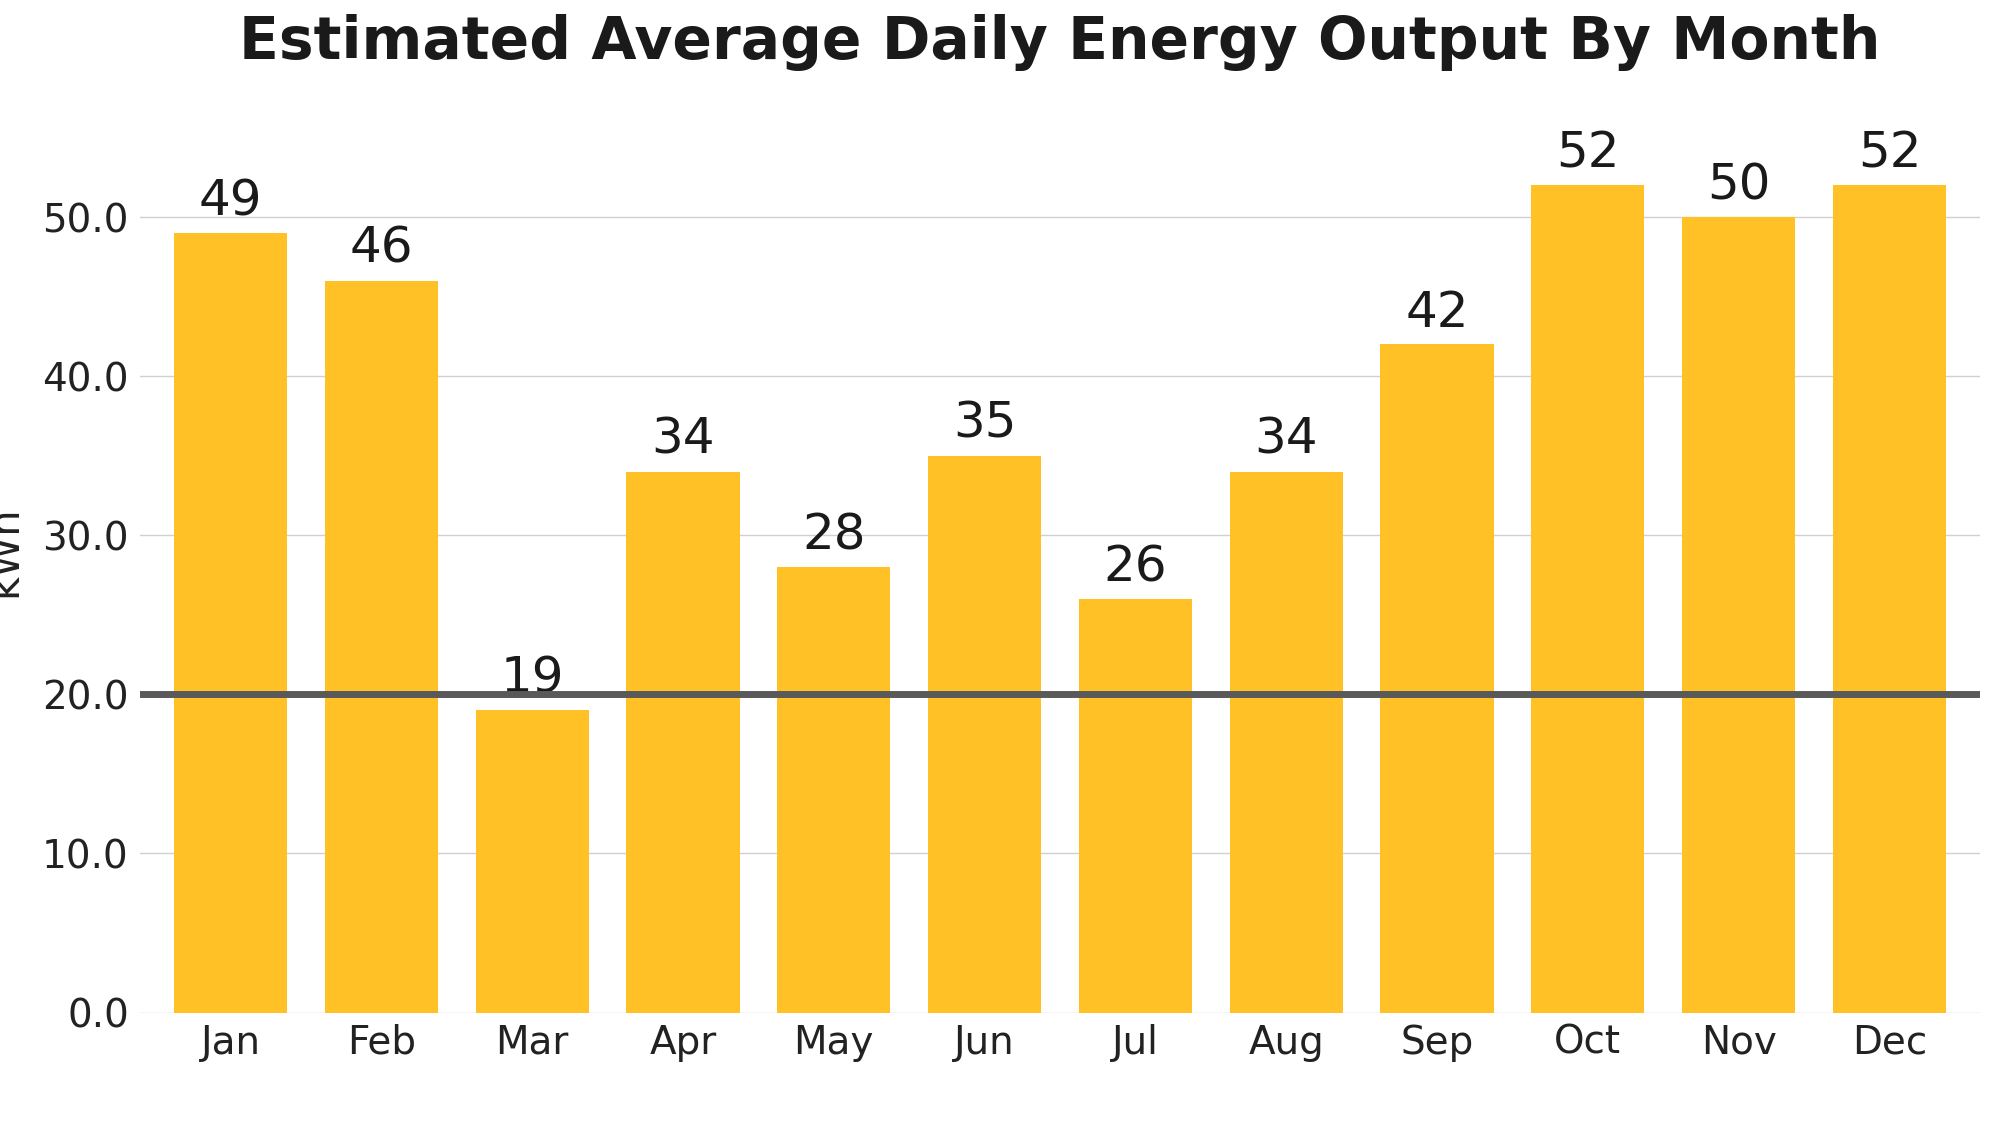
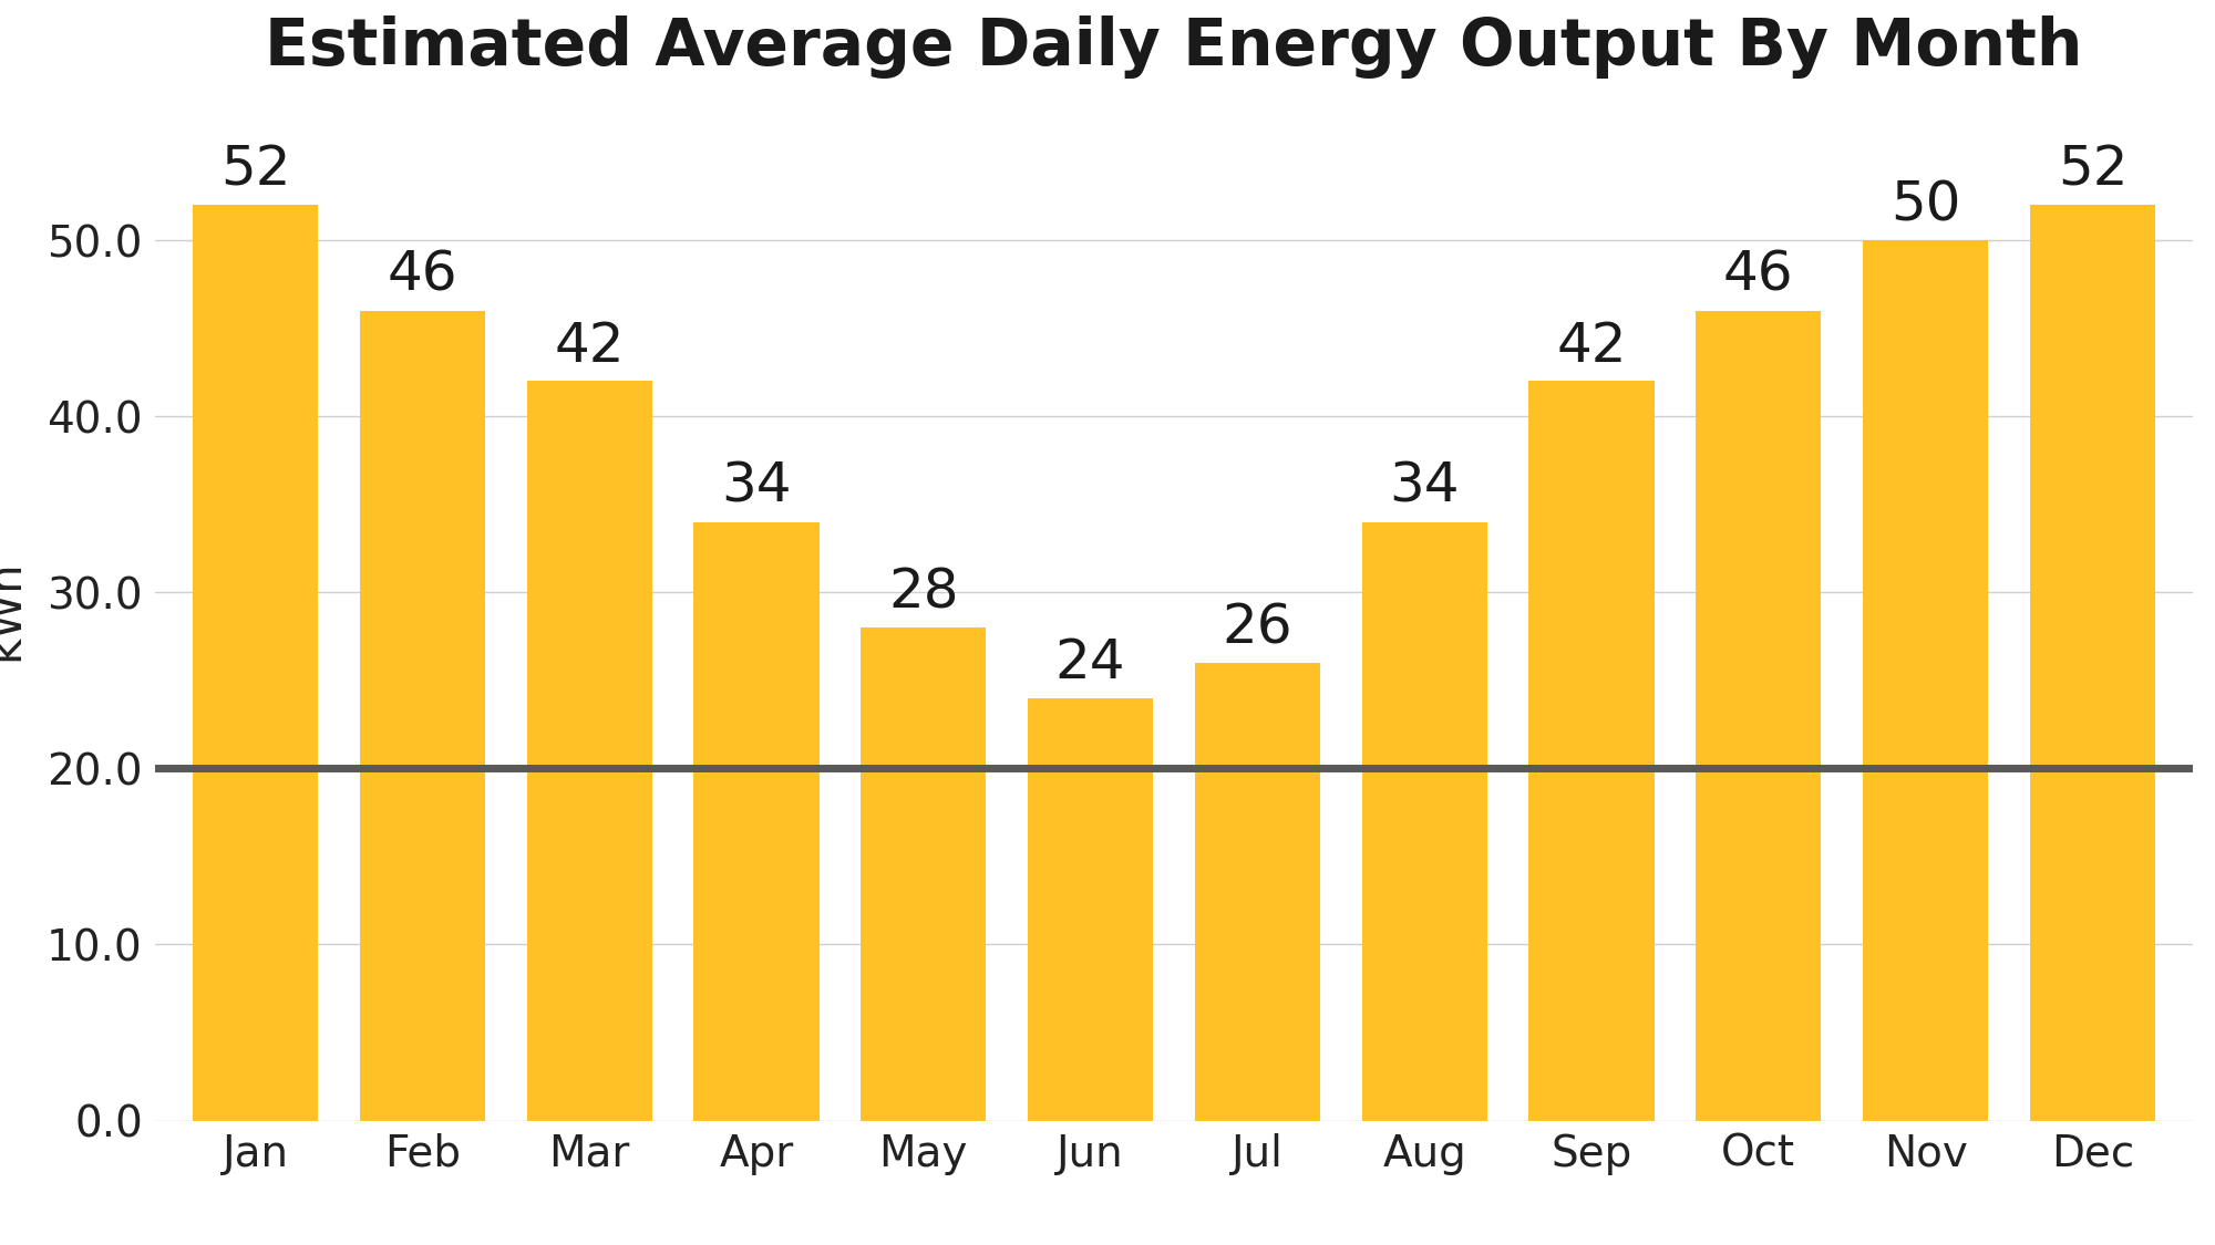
Jan: 49 -> 52
Mar: 19 -> 42
Jun: 35 -> 24
Oct: 52 -> 46
